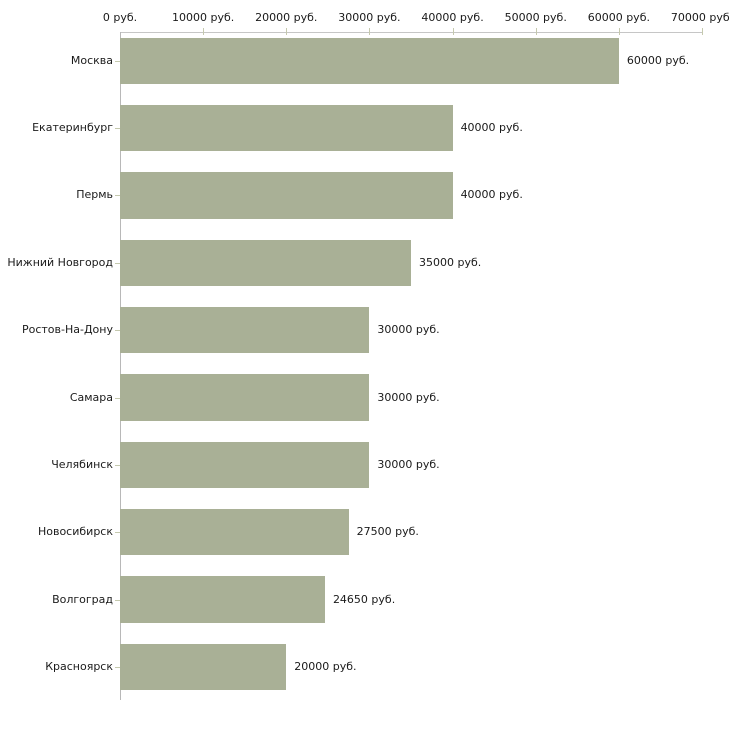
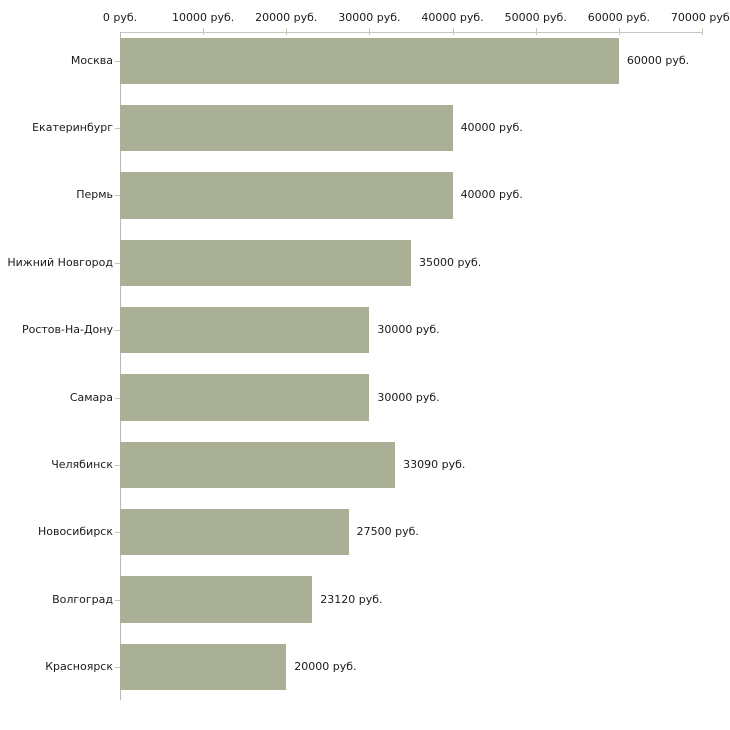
Челябинск: 30000 -> 33090
Волгоград: 24650 -> 23120
